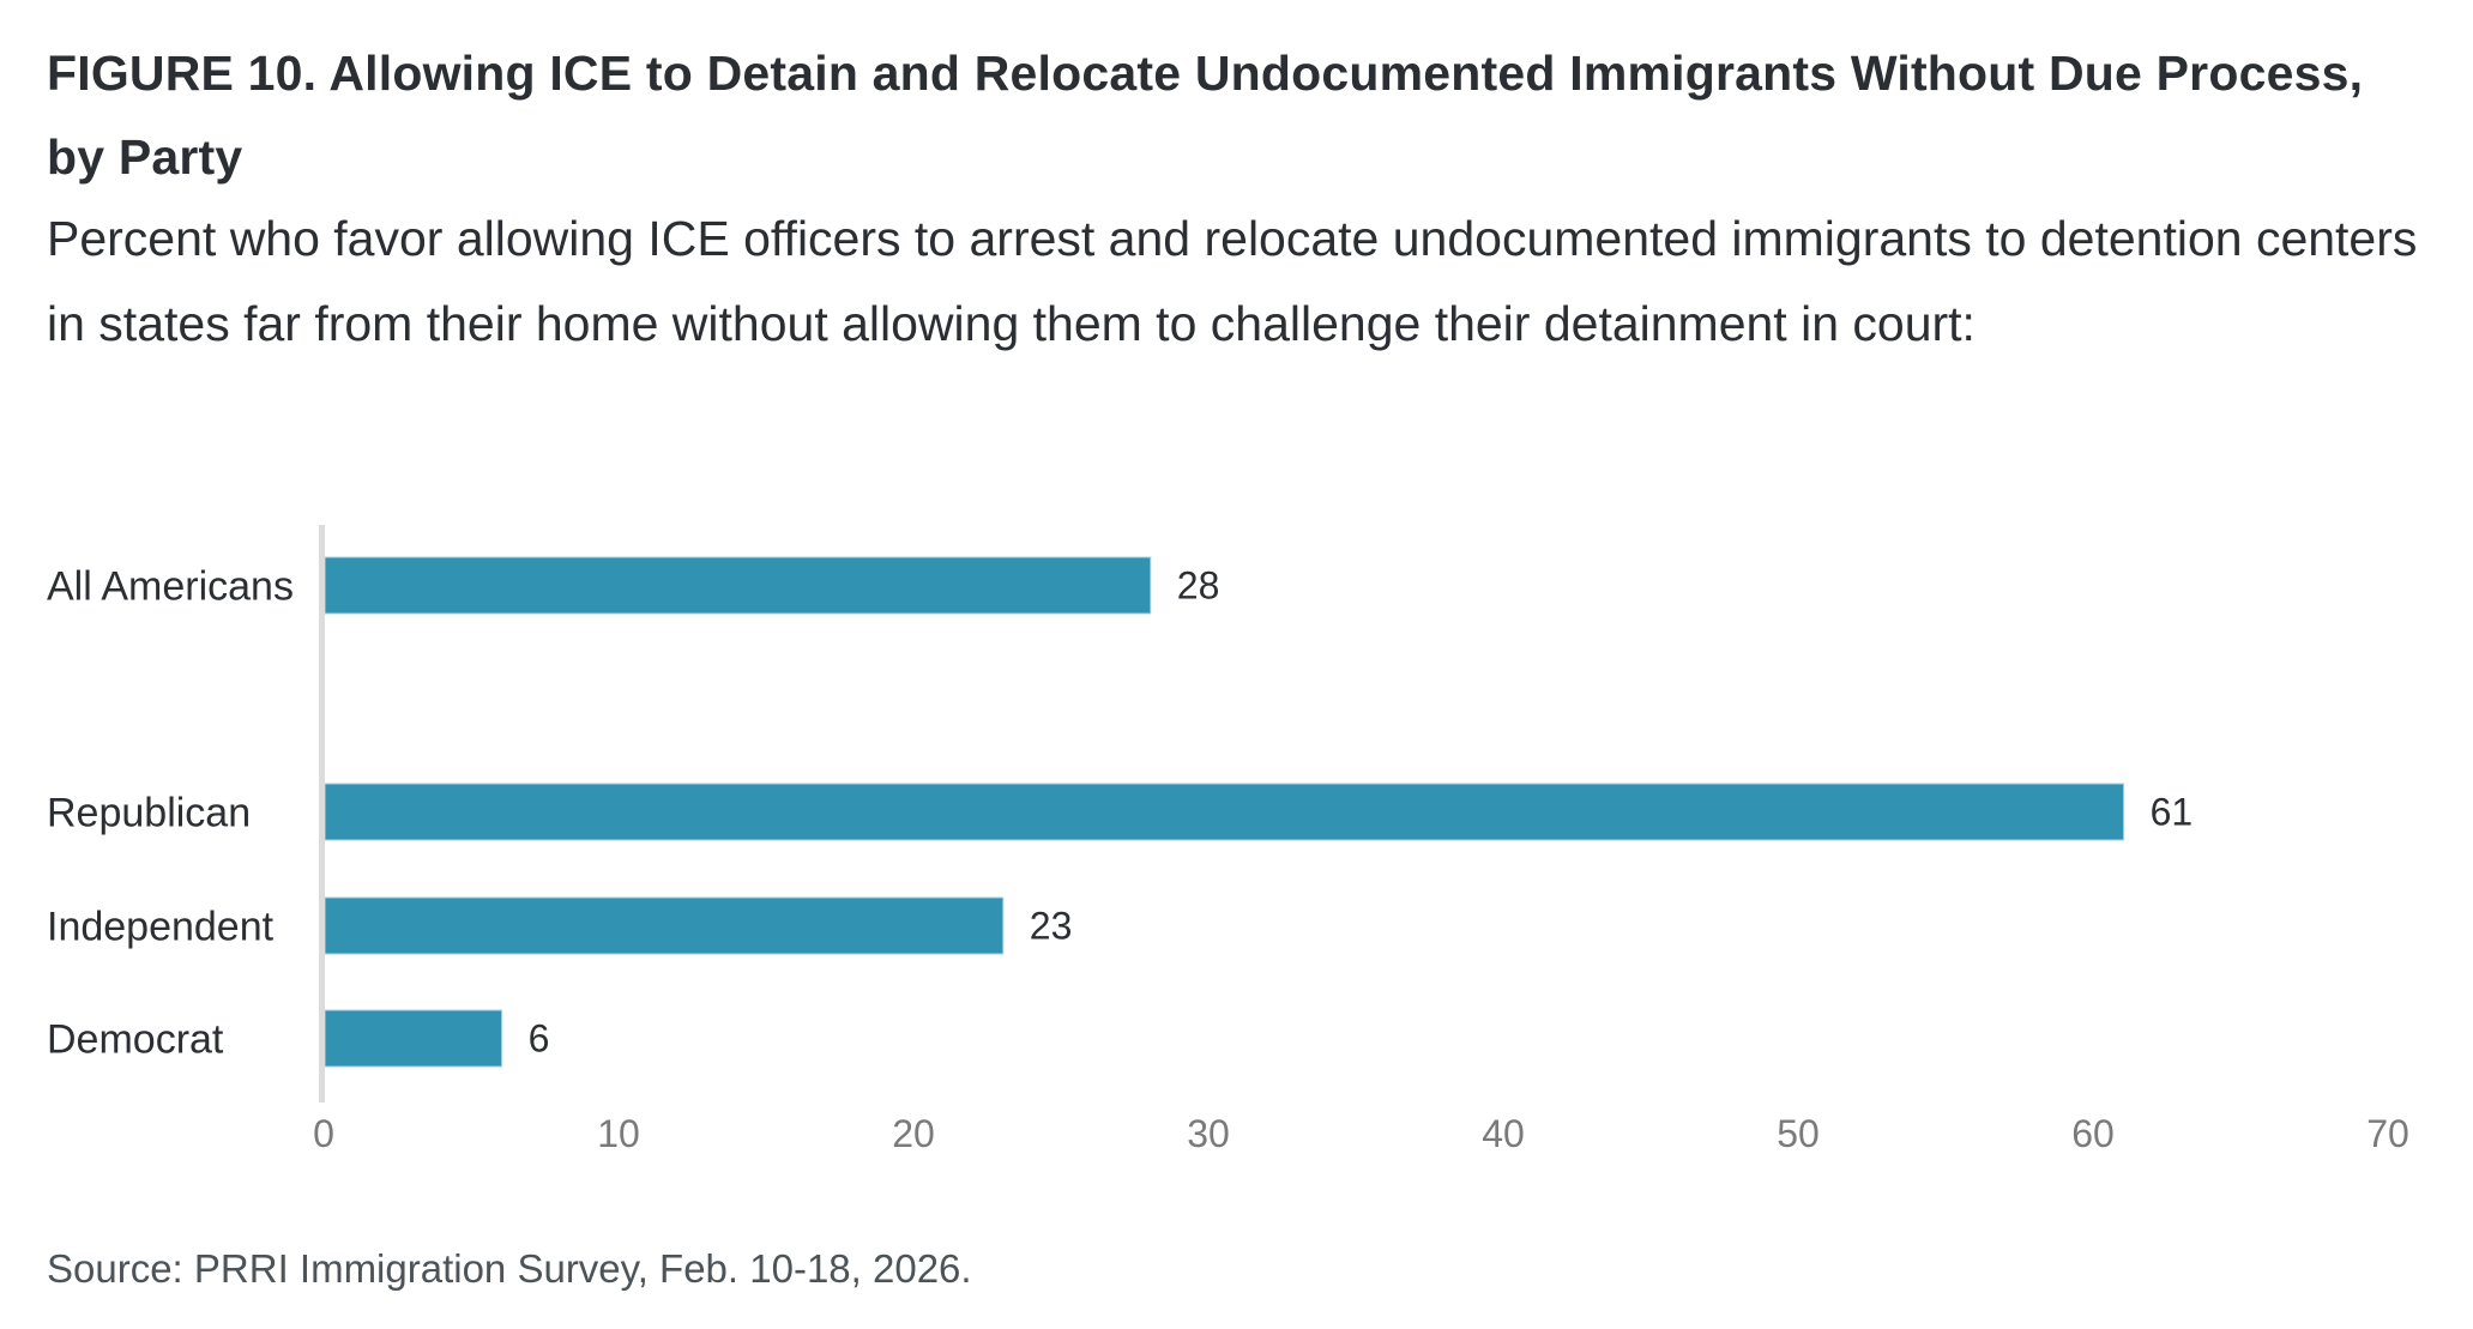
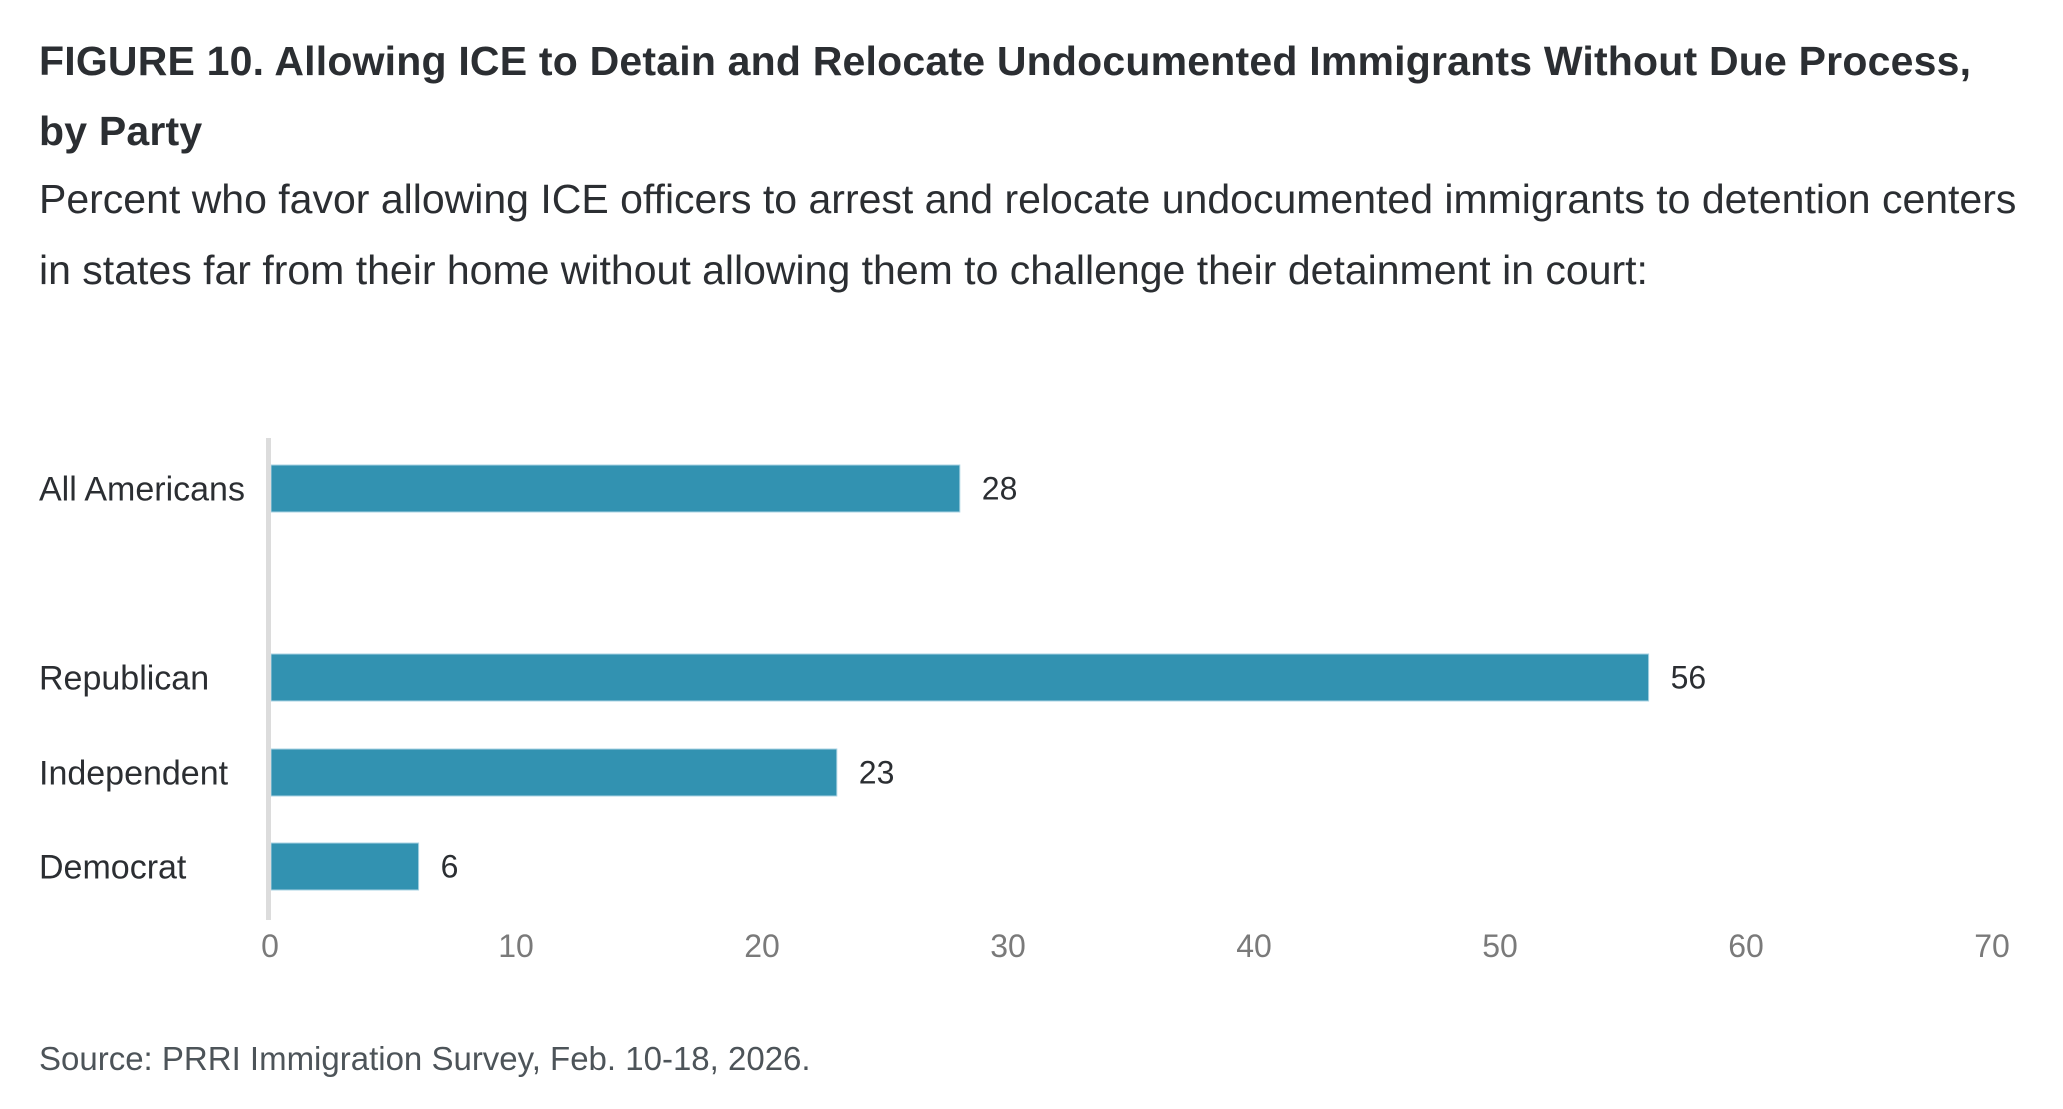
Republican: 61 -> 56
